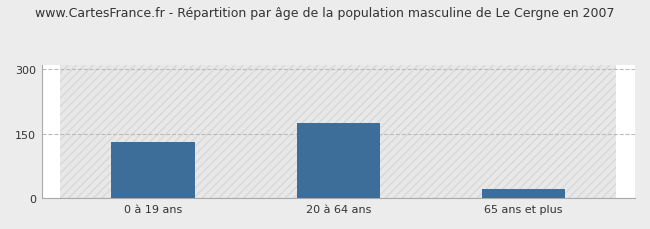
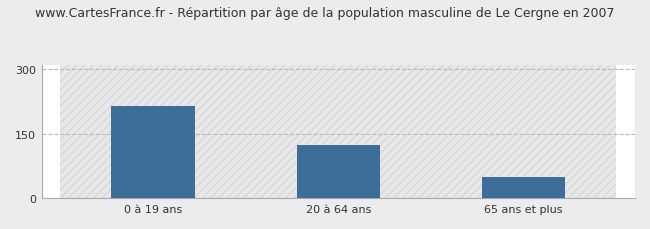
0 à 19 ans: 130 -> 215
20 à 64 ans: 175 -> 125
65 ans et plus: 22 -> 50
